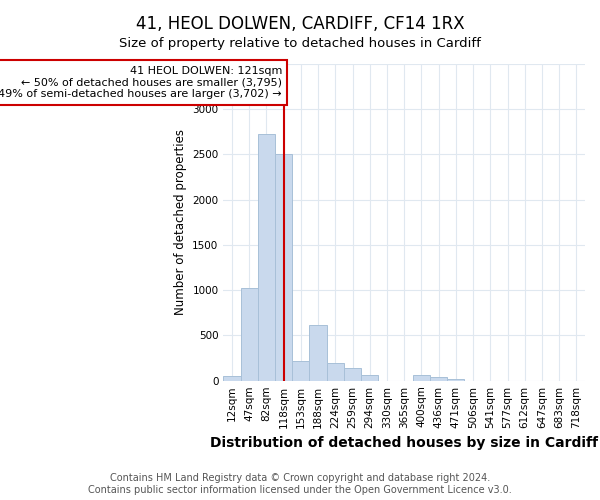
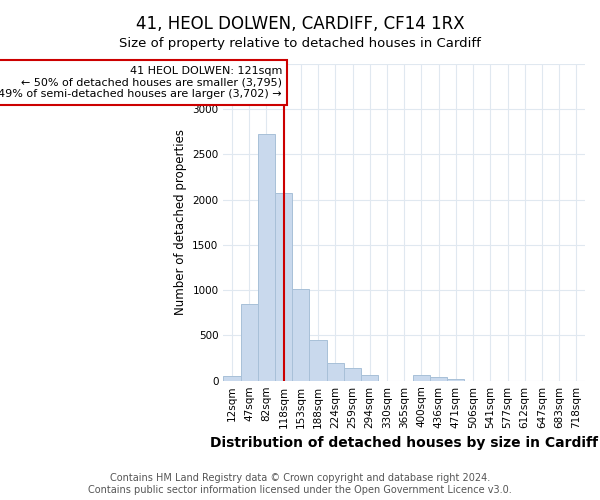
47sqm: 1020 -> 850
118sqm: 2500 -> 2070
153sqm: 220 -> 1010
188sqm: 620 -> 450
